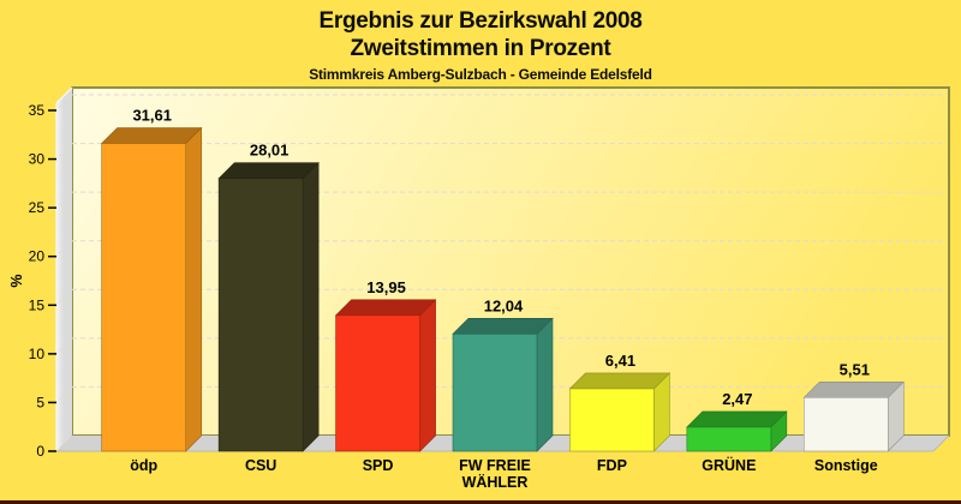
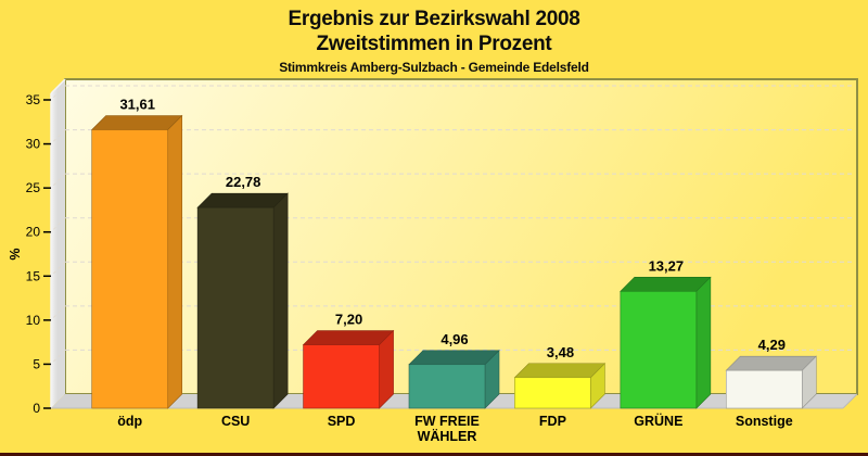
CSU: 28,01 -> 22,78
SPD: 13,95 -> 7,20
FW FREIE WÄHLER: 12,04 -> 4,96
FDP: 6,41 -> 3,48
GRÜNE: 2,47 -> 13,27
Sonstige: 5,51 -> 4,29
